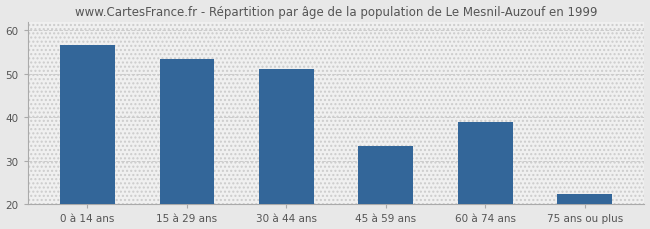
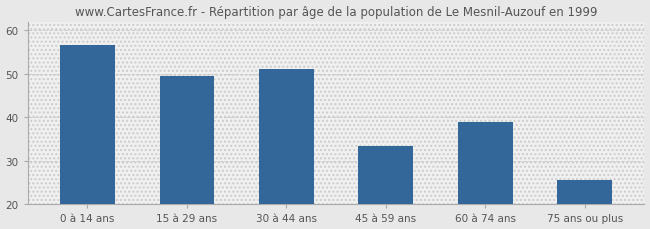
15 à 29 ans: 53.5 -> 49.5
75 ans ou plus: 22.5 -> 25.5
